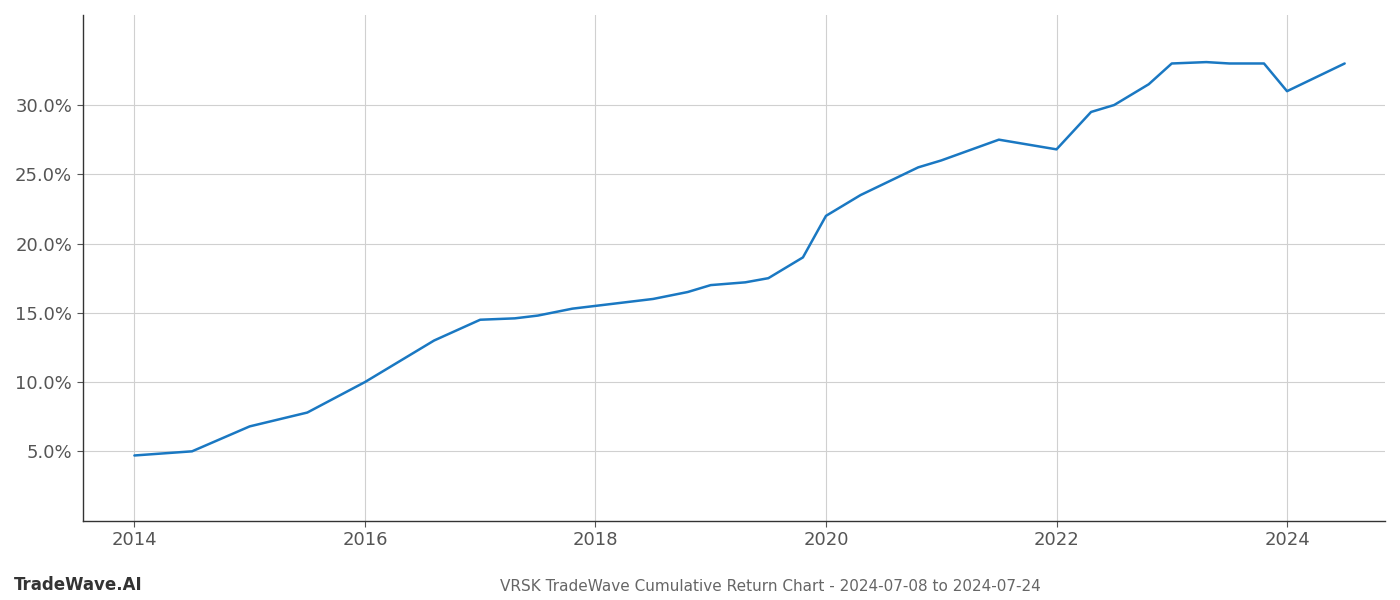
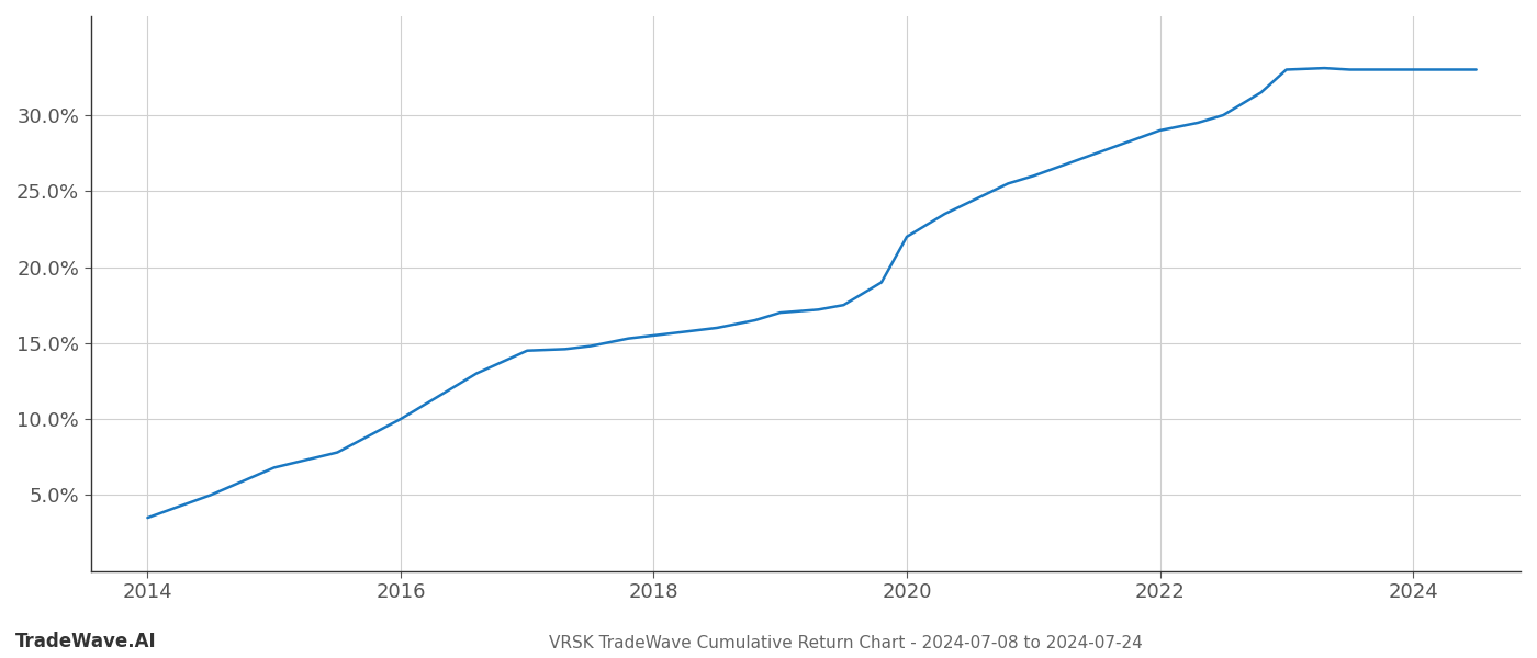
2014: 4.7% -> 3.5%
2022: 26.8% -> 29.0%
2024: 31.0% -> 33.0%
